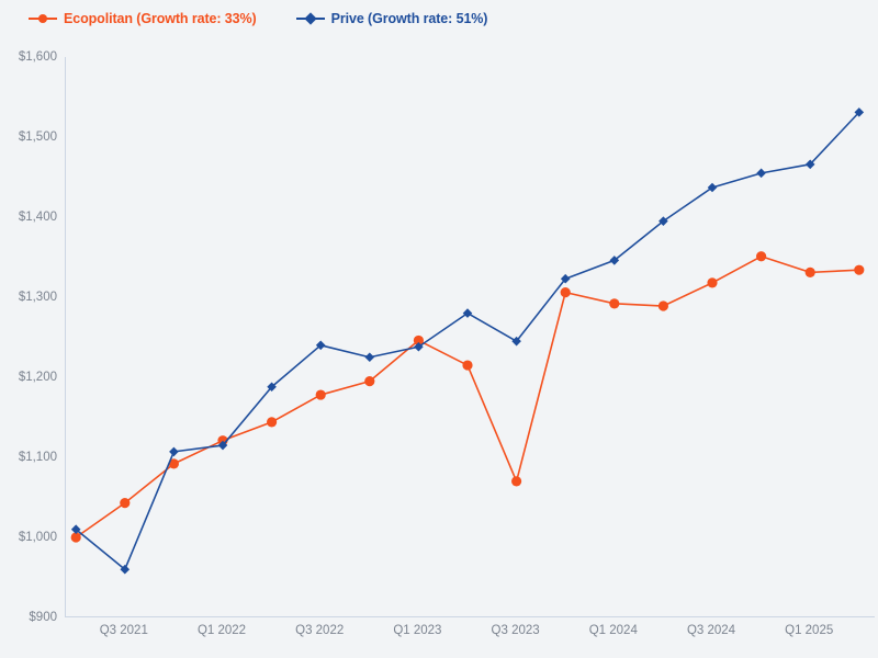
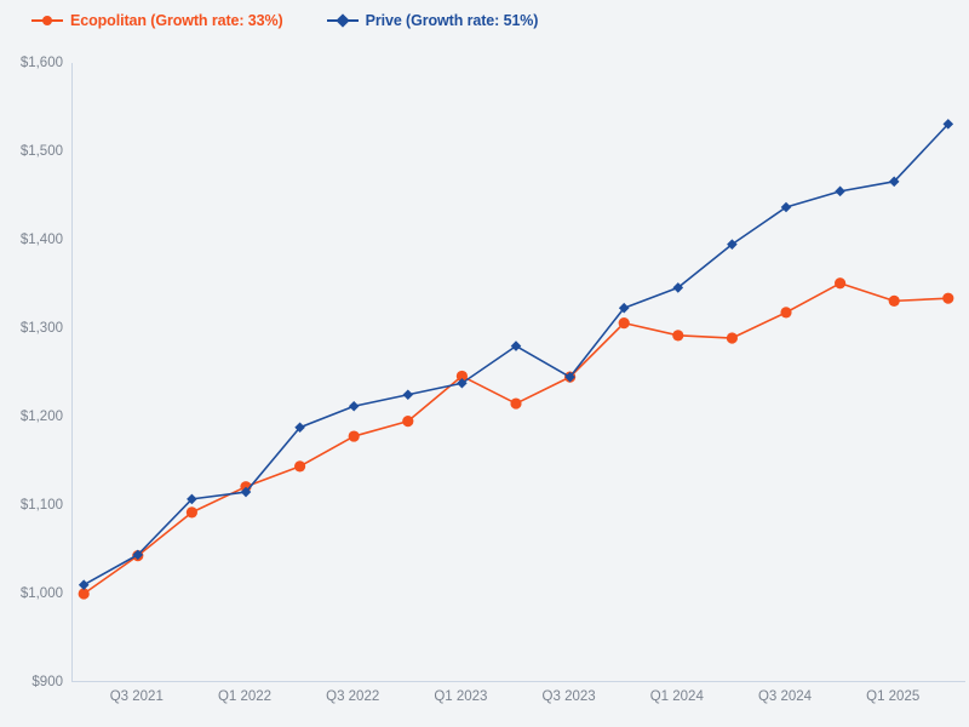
Prive (Growth rate: 51%)/Q3 2021: $960 -> $1040
Prive (Growth rate: 51%)/Q3 2022: $1240 -> $1210
Ecopolitan (Growth rate: 33%)/Q3 2023: $1070 -> $1240
